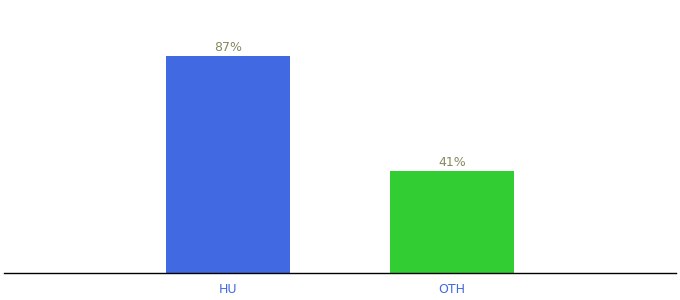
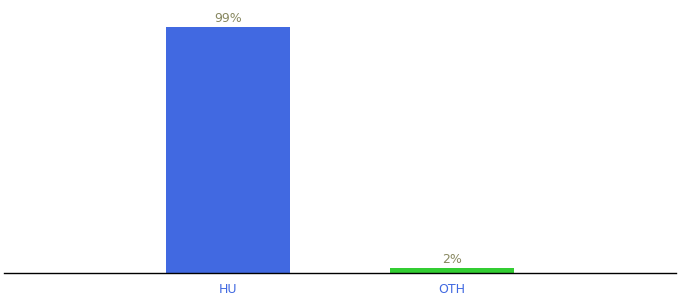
HU: 87% -> 99%
OTH: 41% -> 2%
